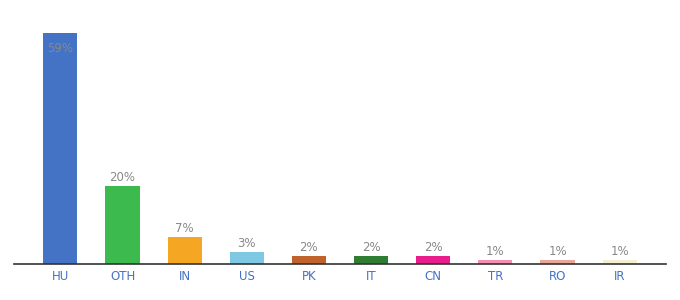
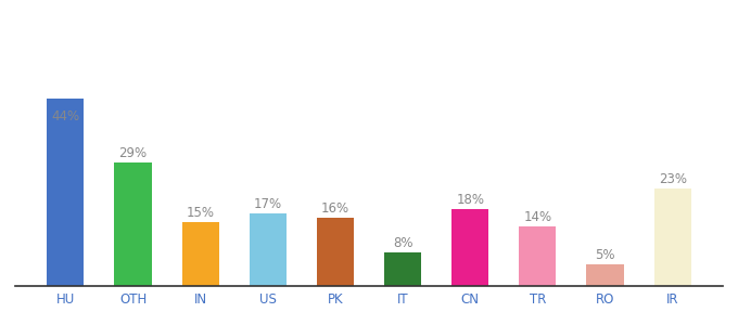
HU: 59% -> 44%
OTH: 20% -> 29%
IN: 7% -> 15%
US: 3% -> 17%
PK: 2% -> 16%
IT: 2% -> 8%
CN: 2% -> 18%
TR: 1% -> 14%
RO: 1% -> 5%
IR: 1% -> 23%
